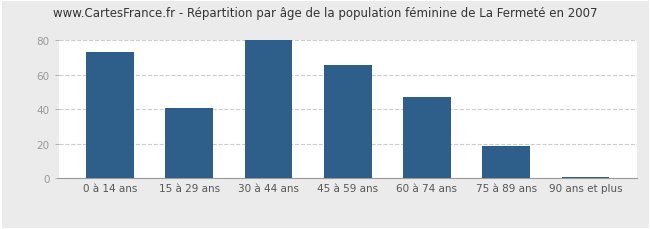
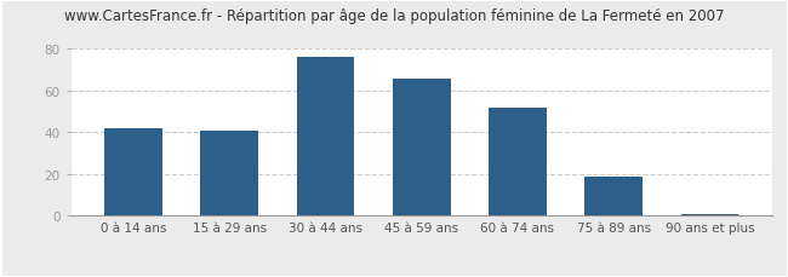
0 à 14 ans: 73 -> 42
30 à 44 ans: 80 -> 76
60 à 74 ans: 47 -> 52
